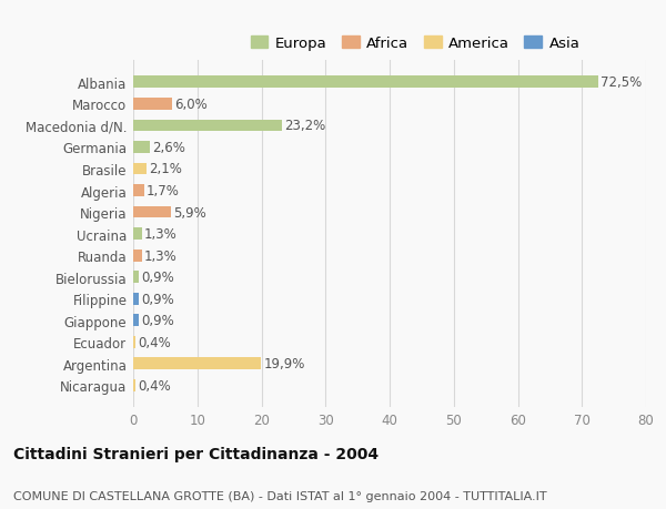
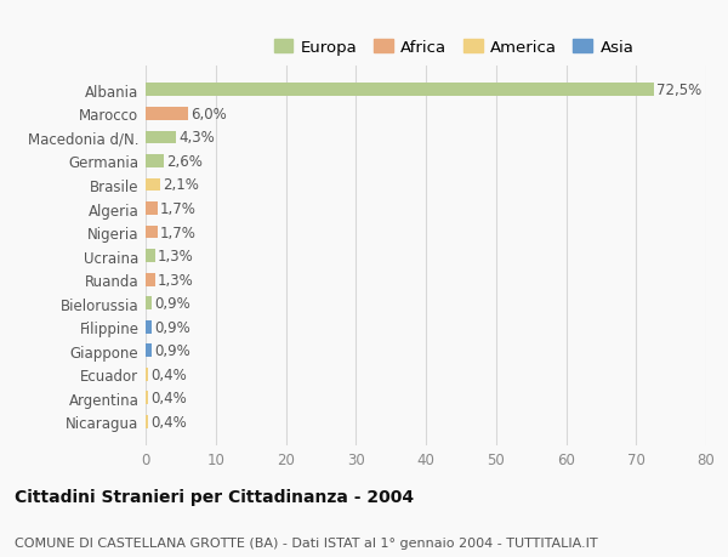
Macedonia d/N.: 23,2% -> 4,3%
Nigeria: 5,9% -> 1,7%
Argentina: 19,9% -> 0,4%
